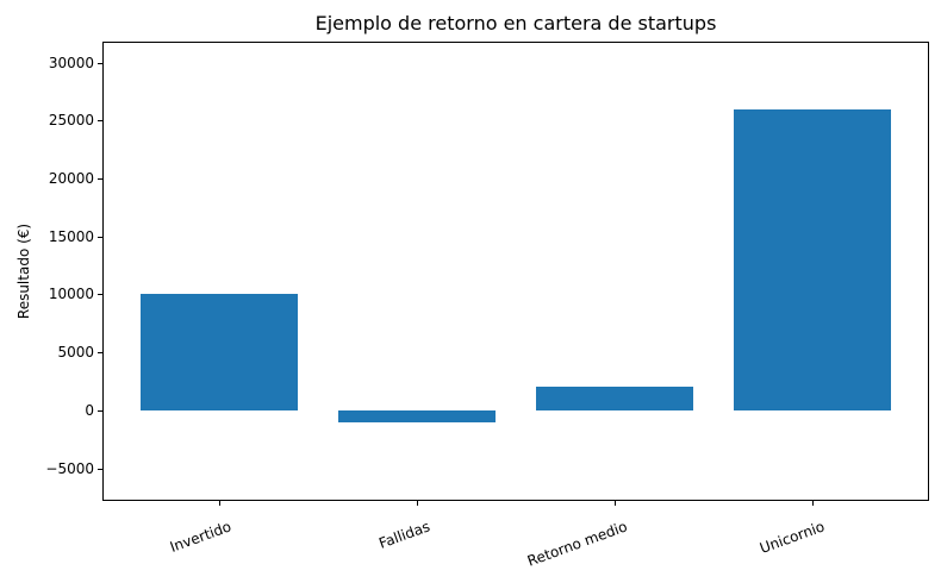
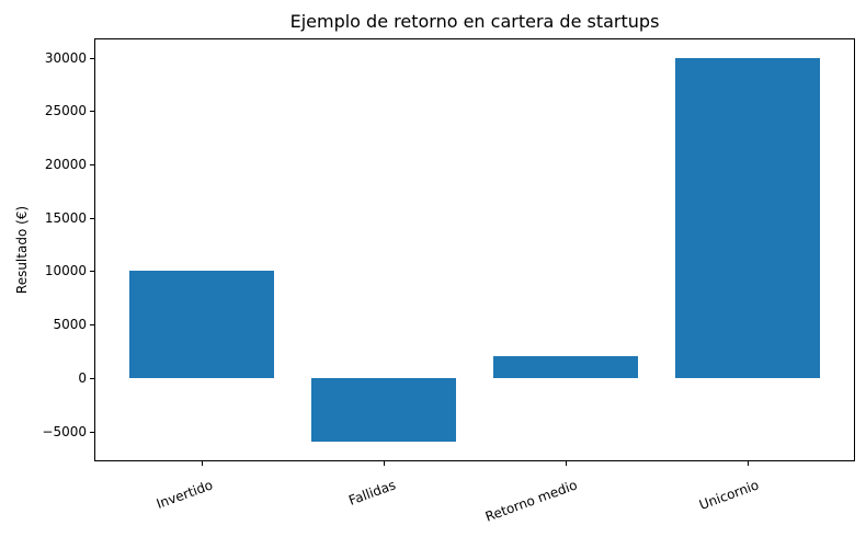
Fallidas: -1000 -> -6000
Unicornio: 26000 -> 30000
